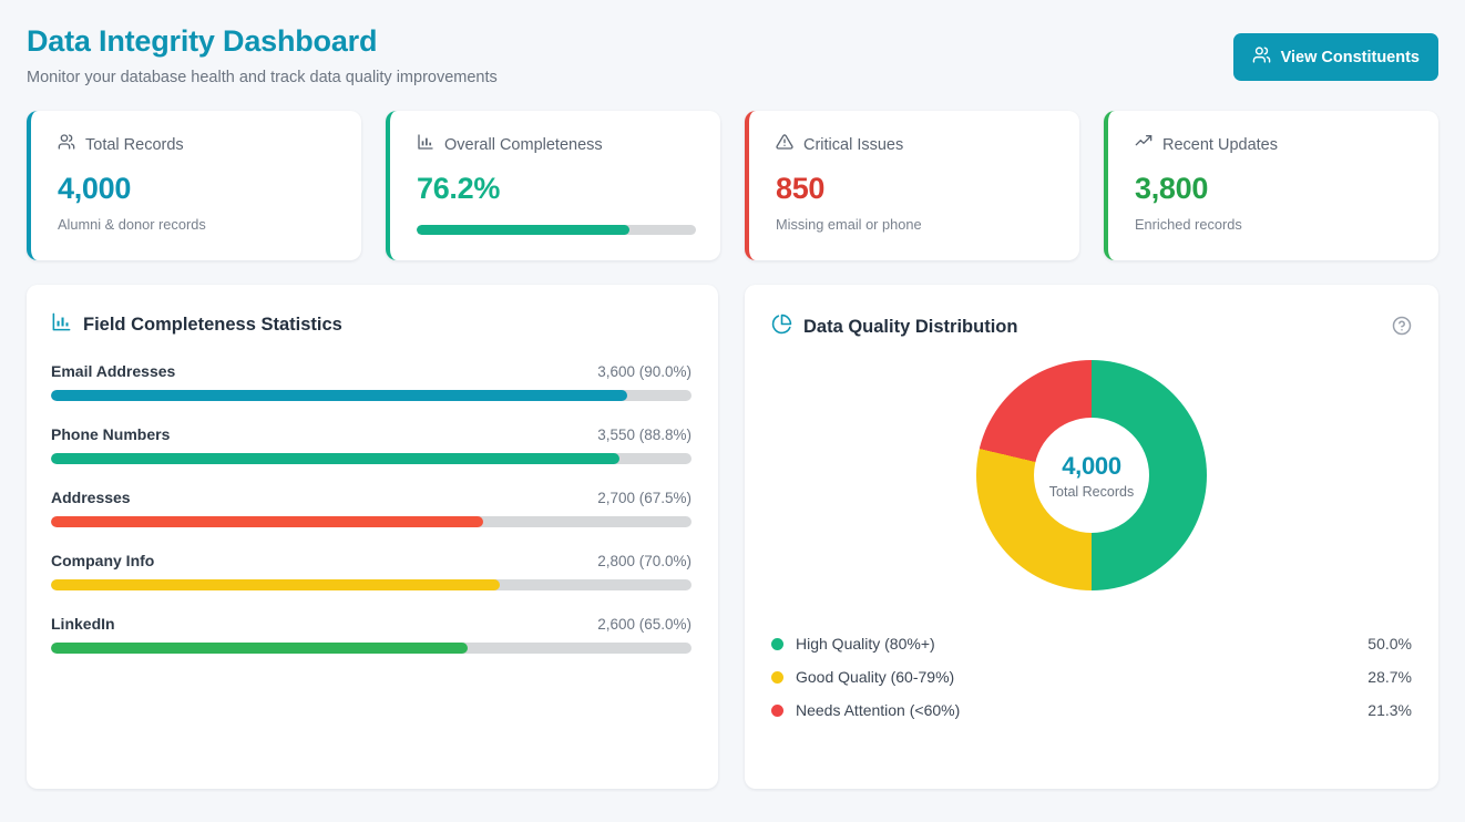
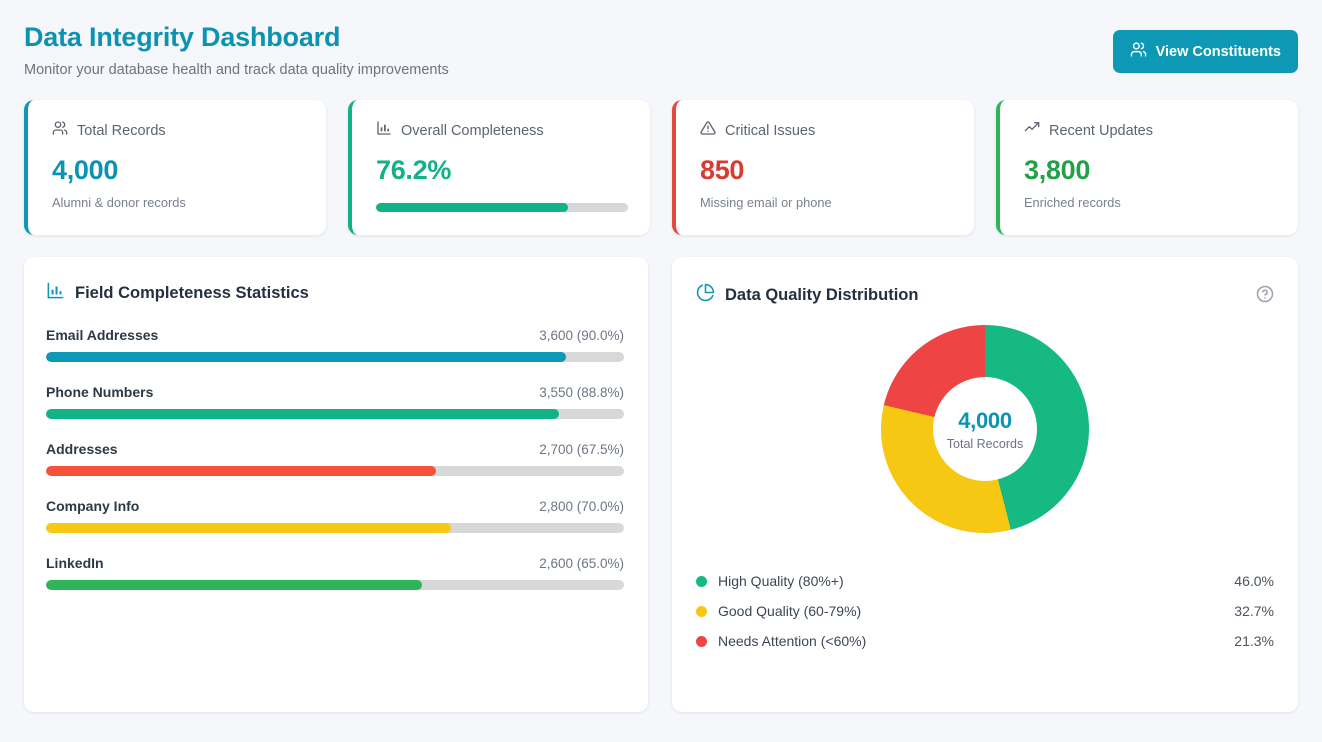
High Quality (80%+): 50.0% -> 46.0%
Good Quality (60-79%): 28.7% -> 32.7%
